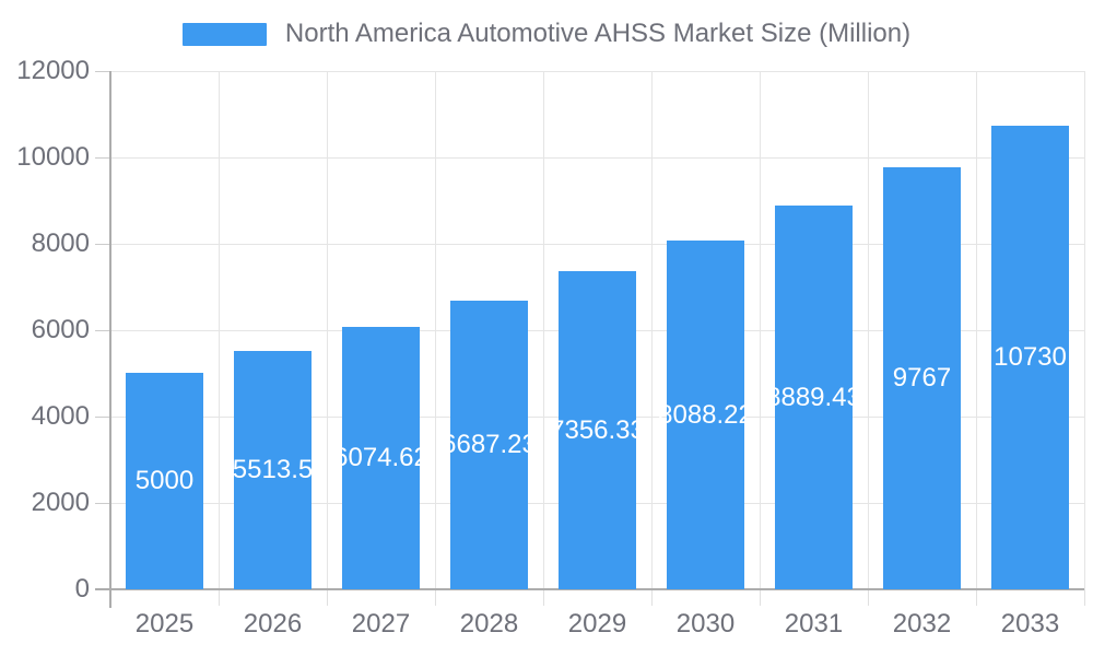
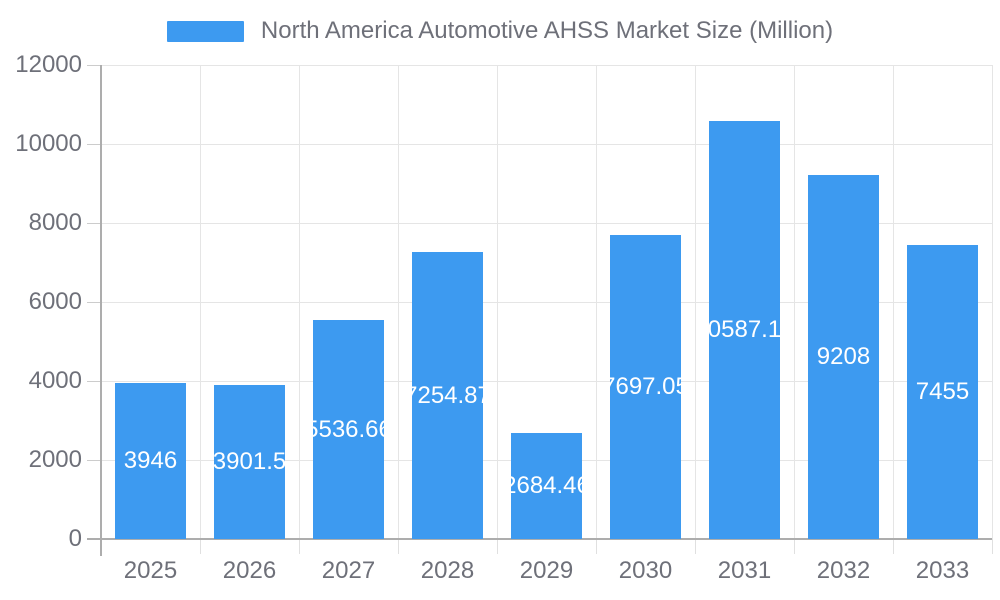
2025: 5000 -> 3946
2026: 5513.5 -> 3901.5
2027: 6074.62 -> 5536.66
2028: 6687.23 -> 7254.87
2029: 7356.33 -> 2684.46
2030: 8088.22 -> 7697.05
2031: 8889.43 -> 10587.14
2032: 9767 -> 9208
2033: 10730 -> 7455
